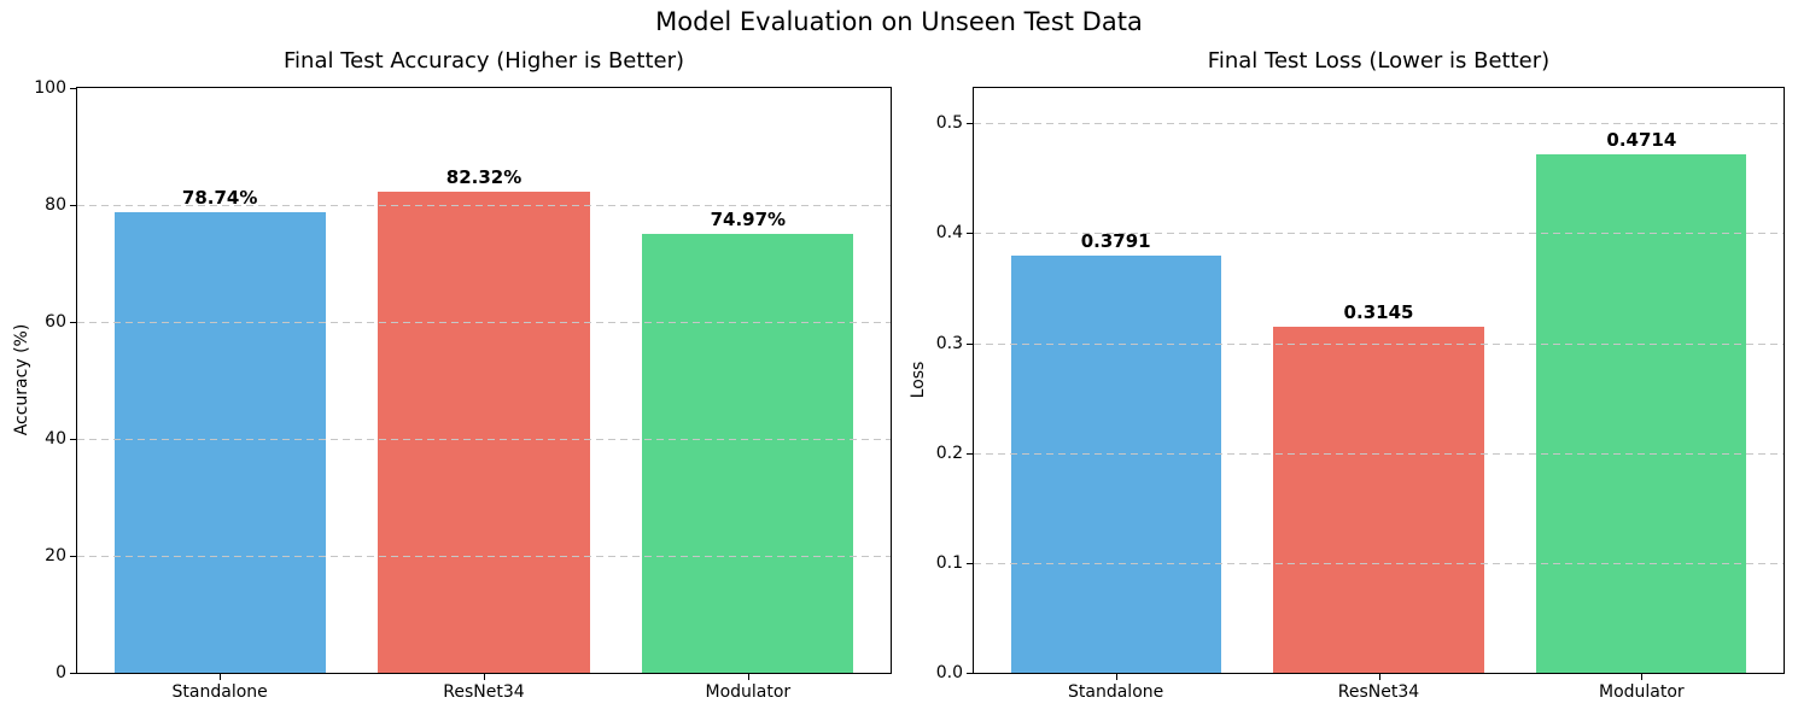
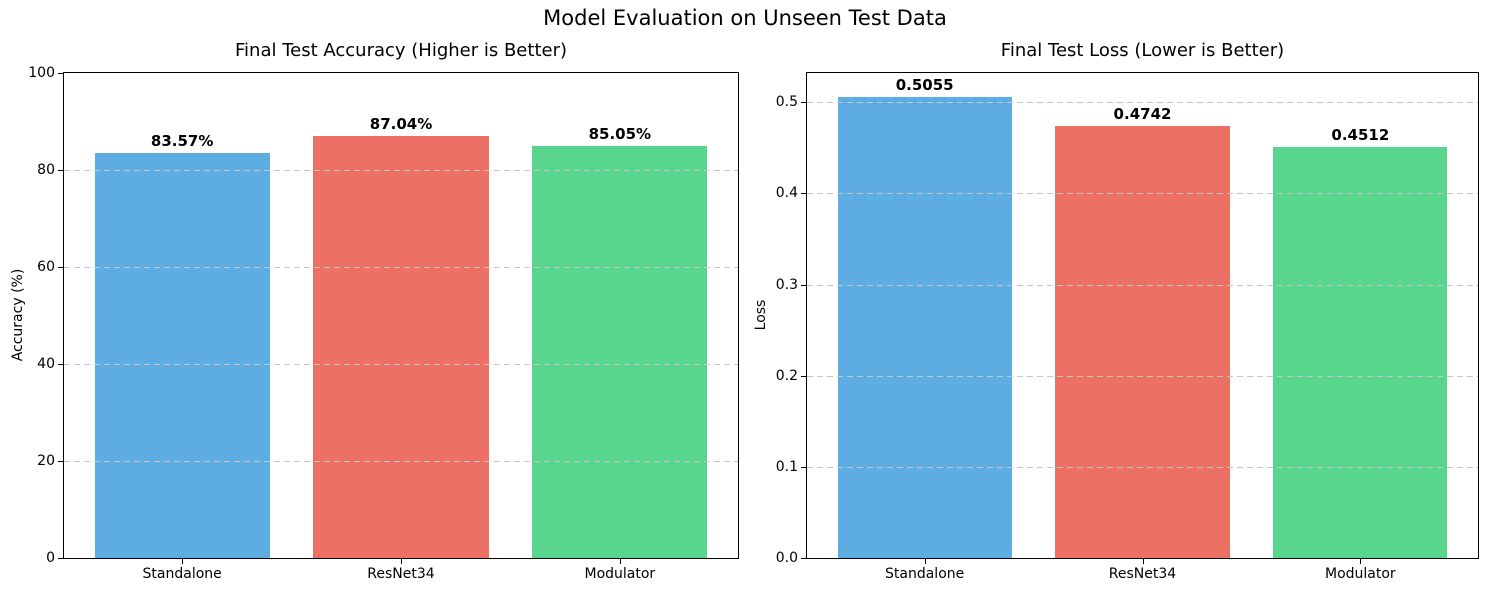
Final Test Accuracy (Higher is Better)/Standalone: 78.74% -> 83.57%
Final Test Accuracy (Higher is Better)/ResNet34: 82.32% -> 87.04%
Final Test Accuracy (Higher is Better)/Modulator: 74.97% -> 85.05%
Final Test Loss (Lower is Better)/Standalone: 0.3791 -> 0.5055
Final Test Loss (Lower is Better)/ResNet34: 0.3145 -> 0.4742
Final Test Loss (Lower is Better)/Modulator: 0.4714 -> 0.4512
